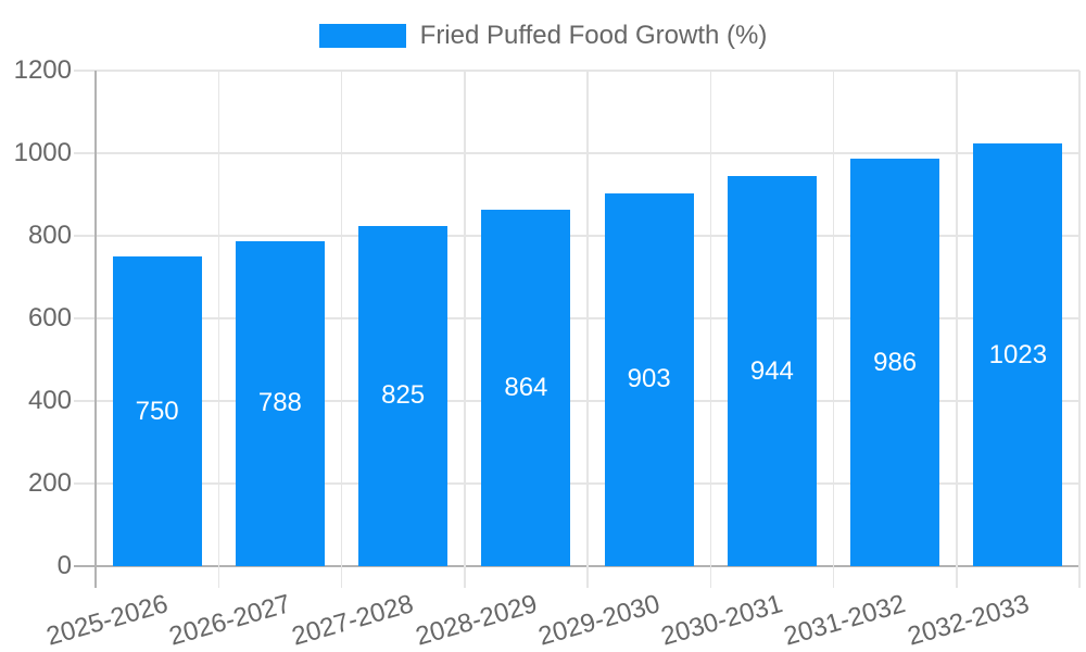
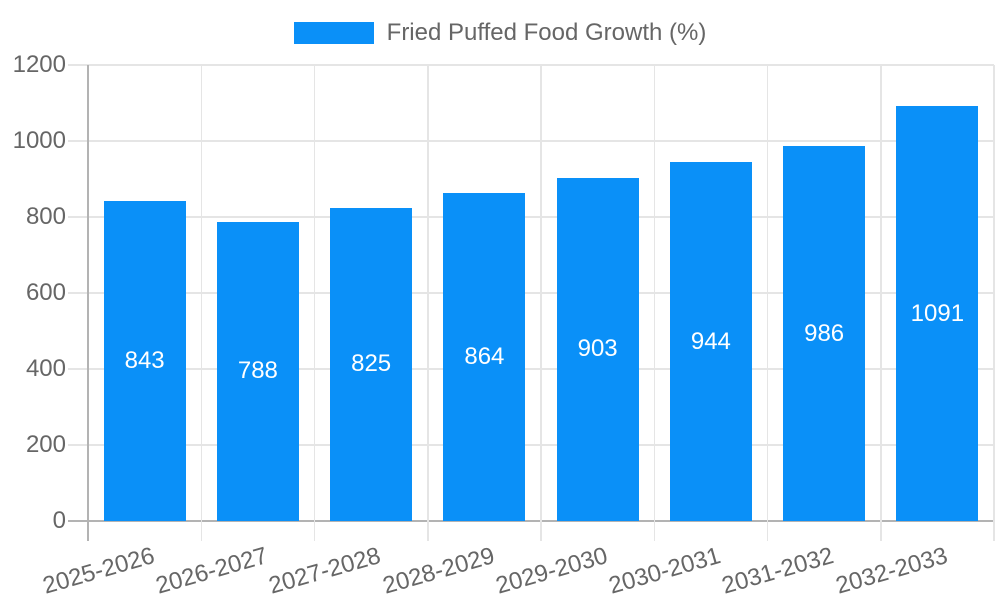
2025-2026: 750 -> 843
2032-2033: 1023 -> 1091
